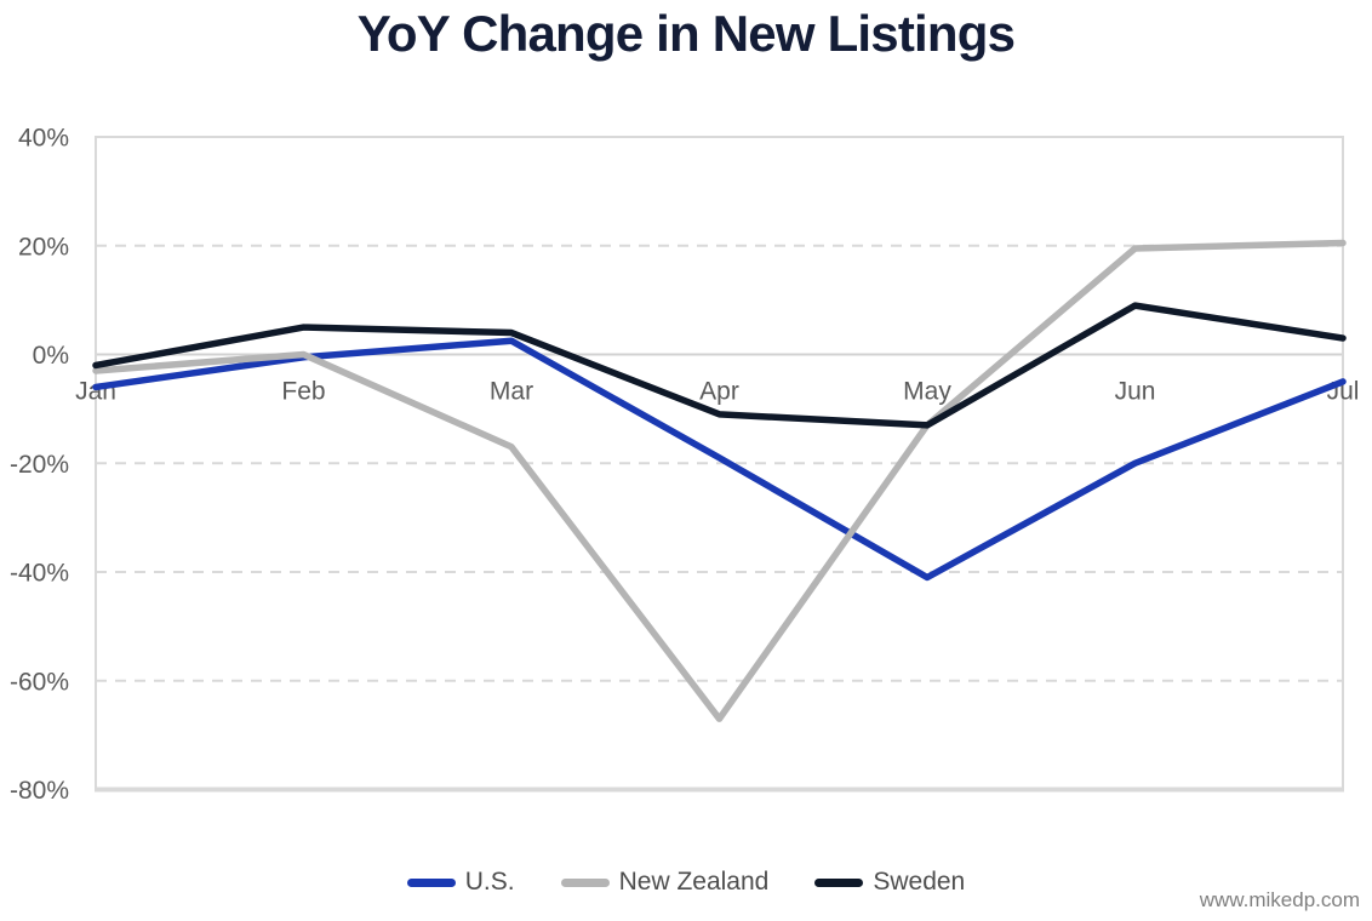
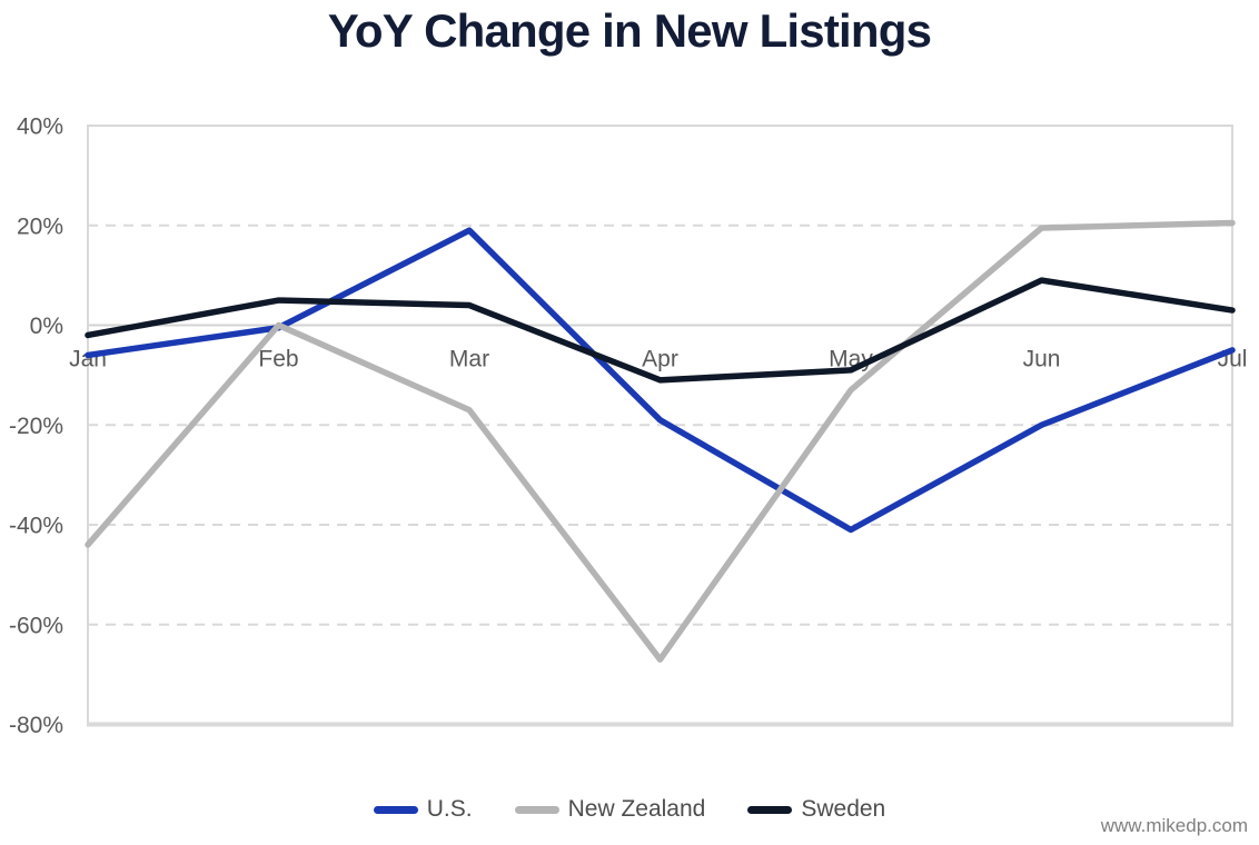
New Zealand/Jan: -3% -> -44%
U.S./Mar: 2% -> 19%
Sweden/May: -13% -> -9%
